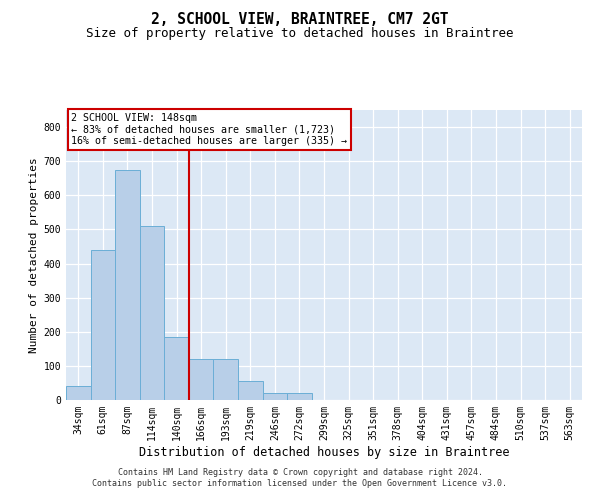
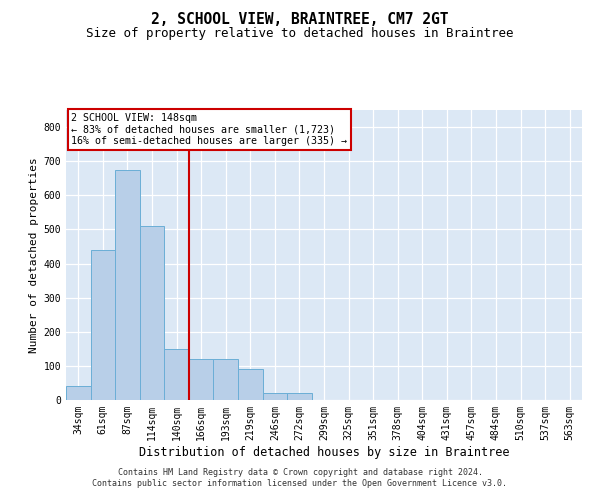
140sqm: 185 -> 150
219sqm: 55 -> 90
